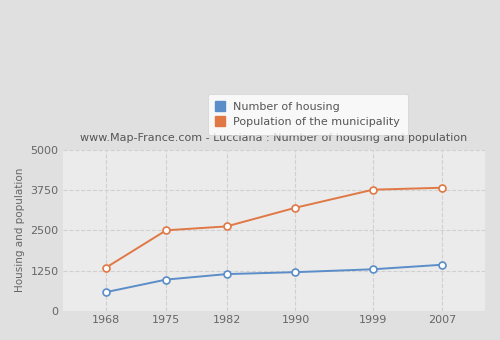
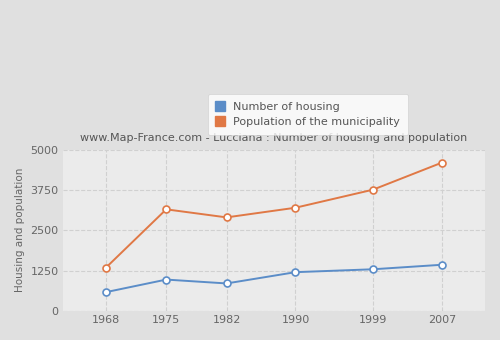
Population of the municipality/1975: 2500 -> 3150
Number of housing/1982: 1140 -> 850
Population of the municipality/1982: 2620 -> 2900
Population of the municipality/2007: 3820 -> 4600
